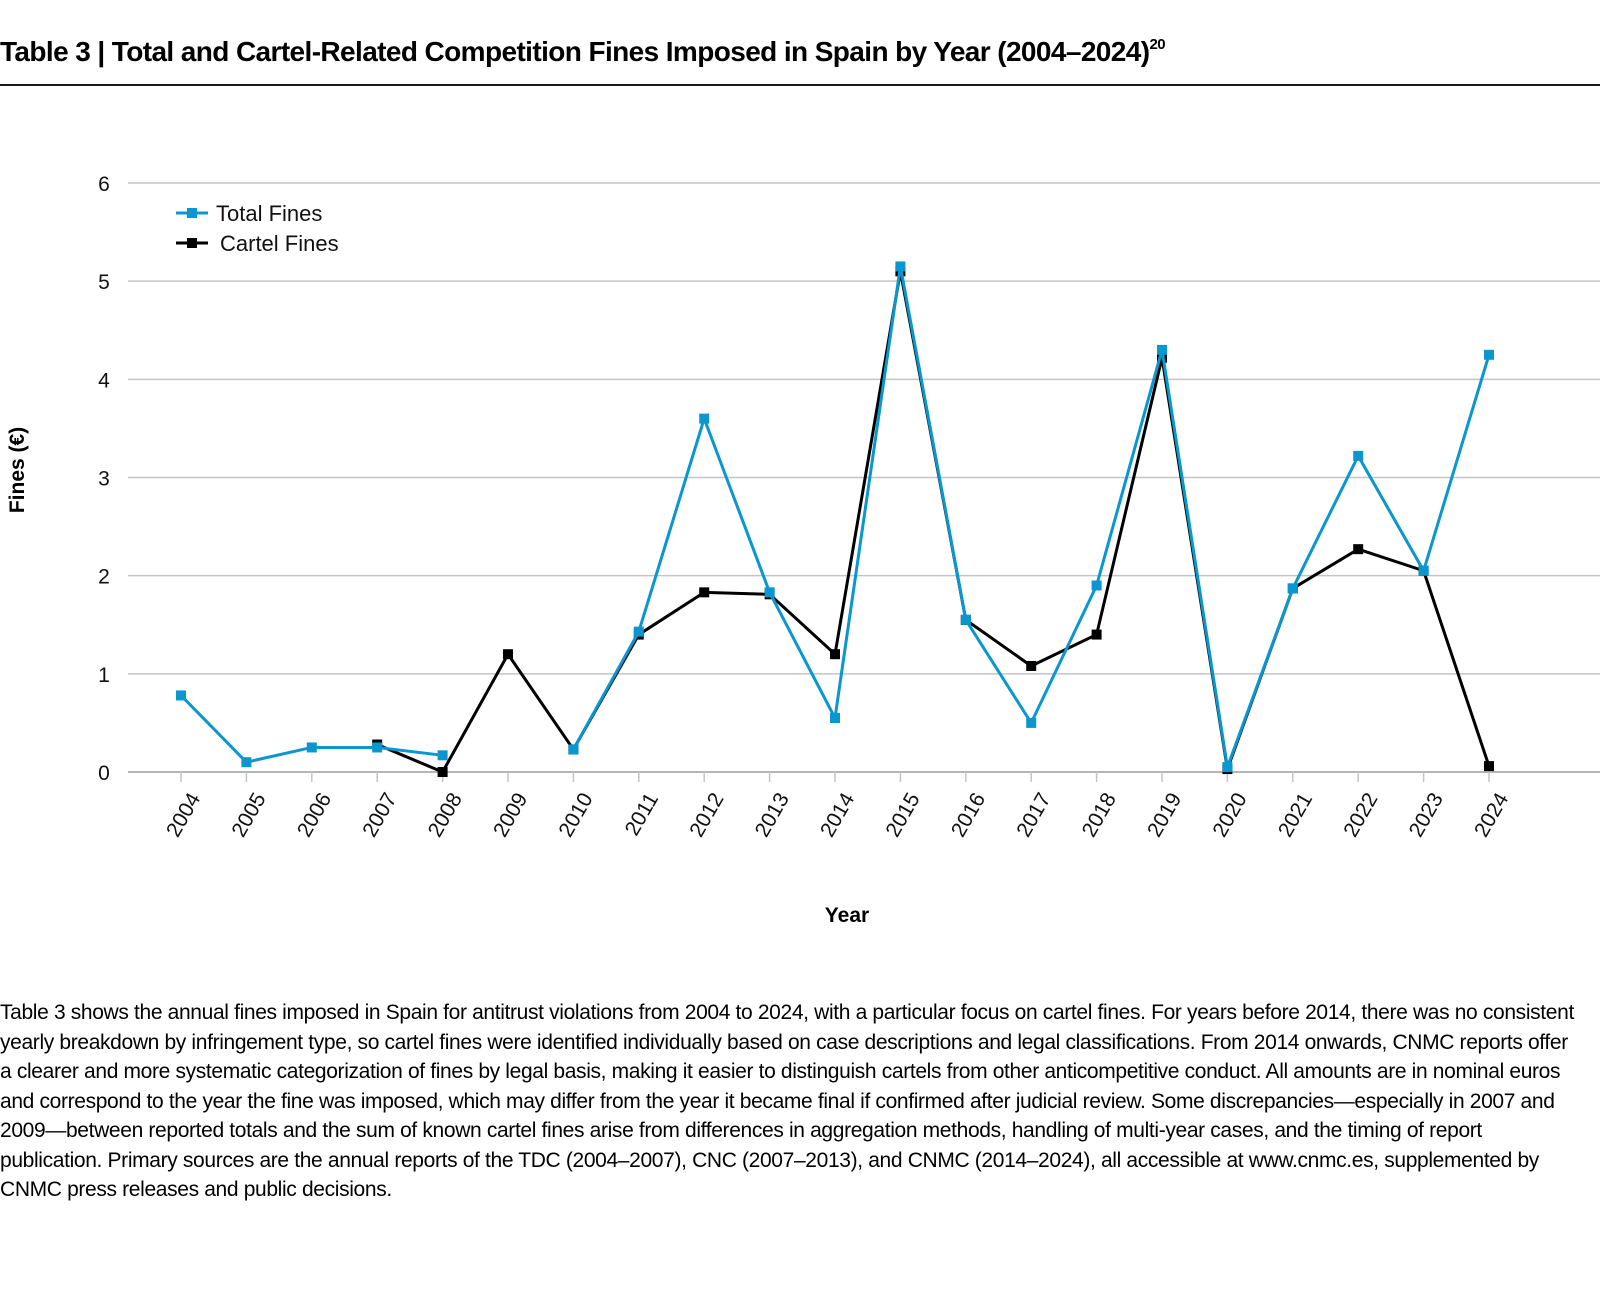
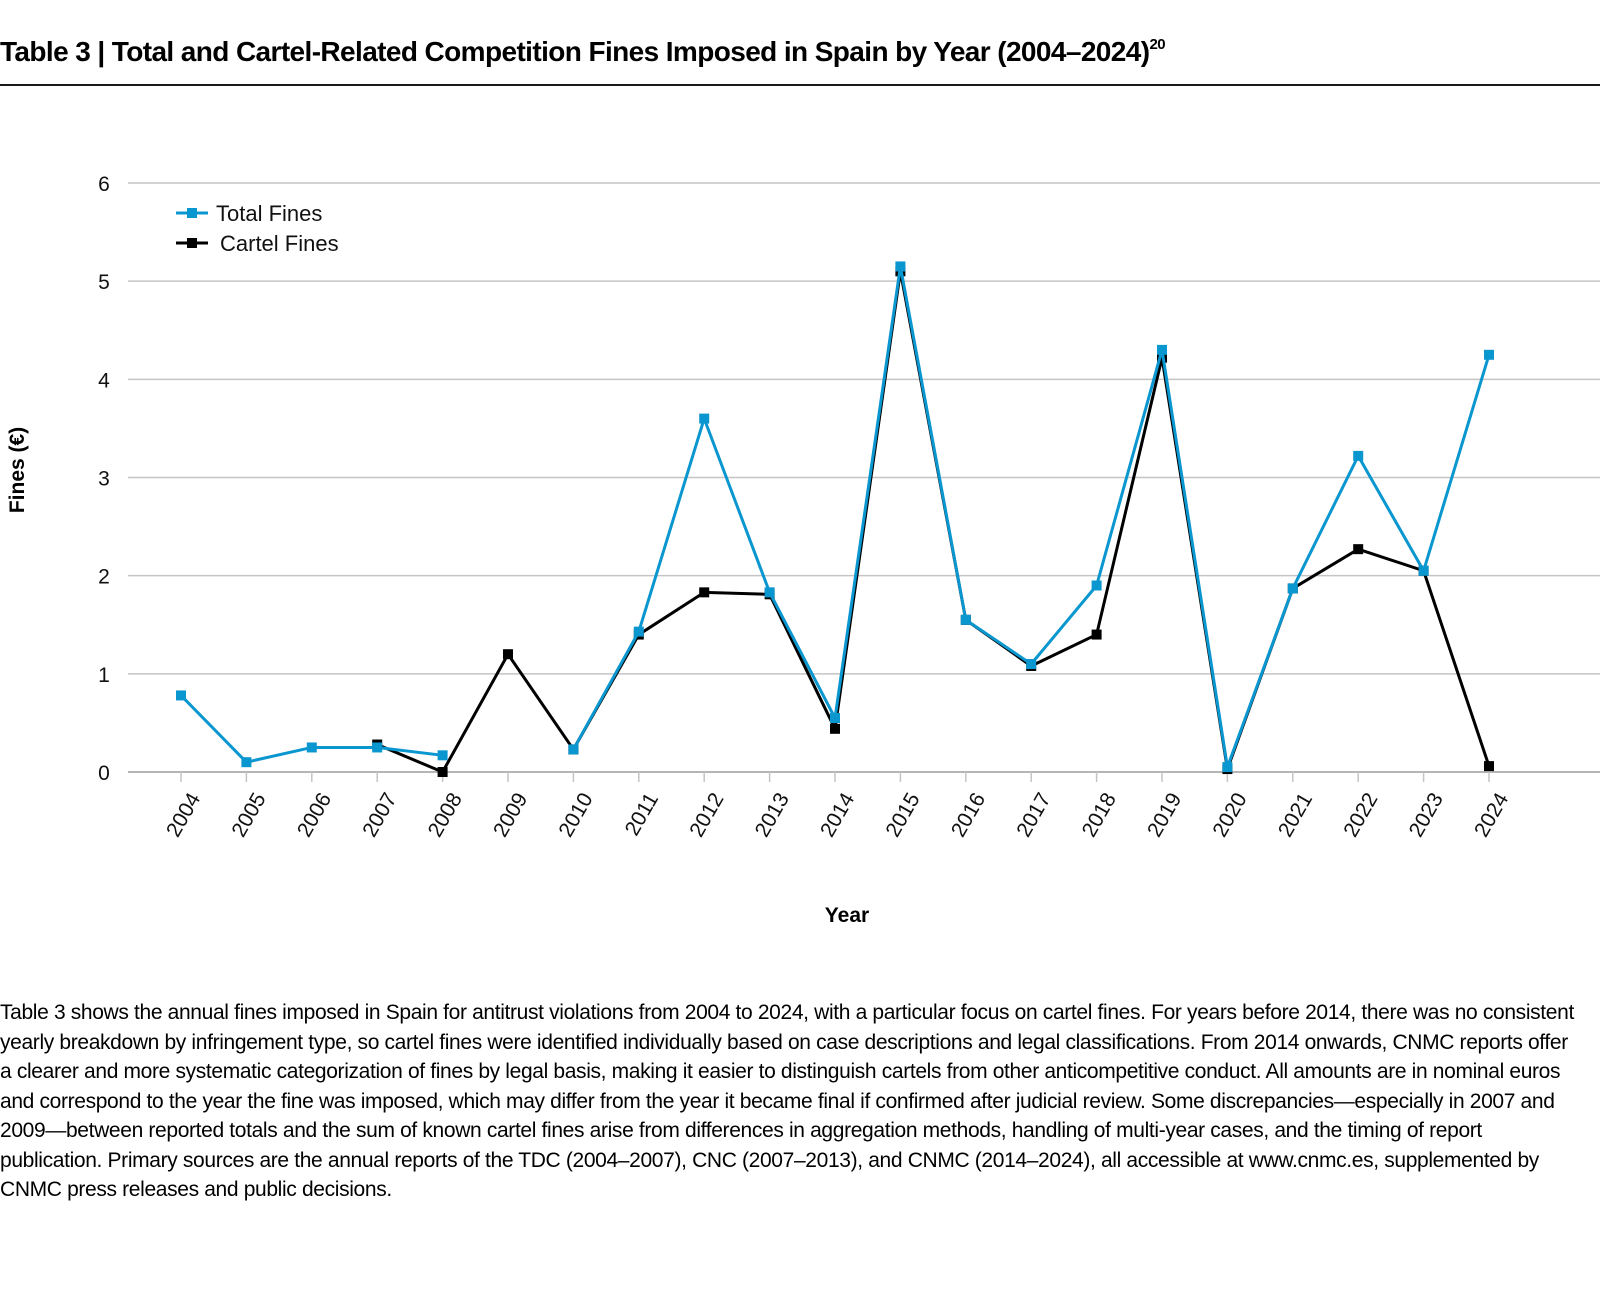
Cartel Fines/2014: 1.2 -> 0.4
Total Fines/2017: 0.5 -> 1.1
